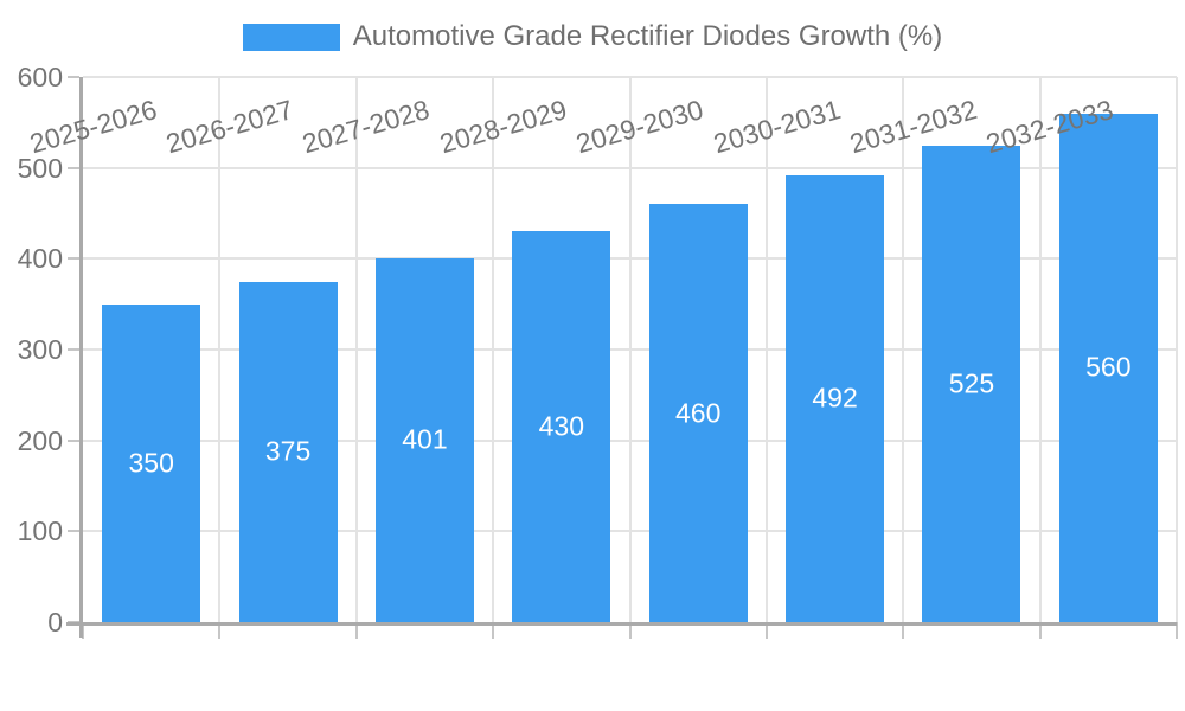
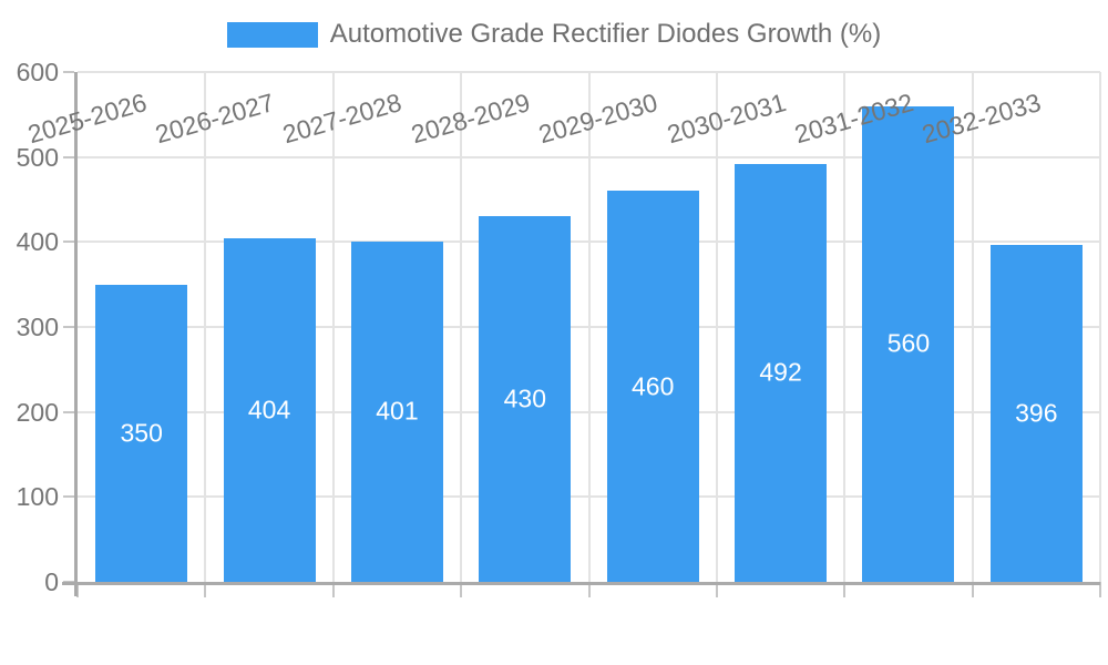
2026-2027: 375 -> 404
2031-2032: 525 -> 560
2032-2033: 560 -> 396
